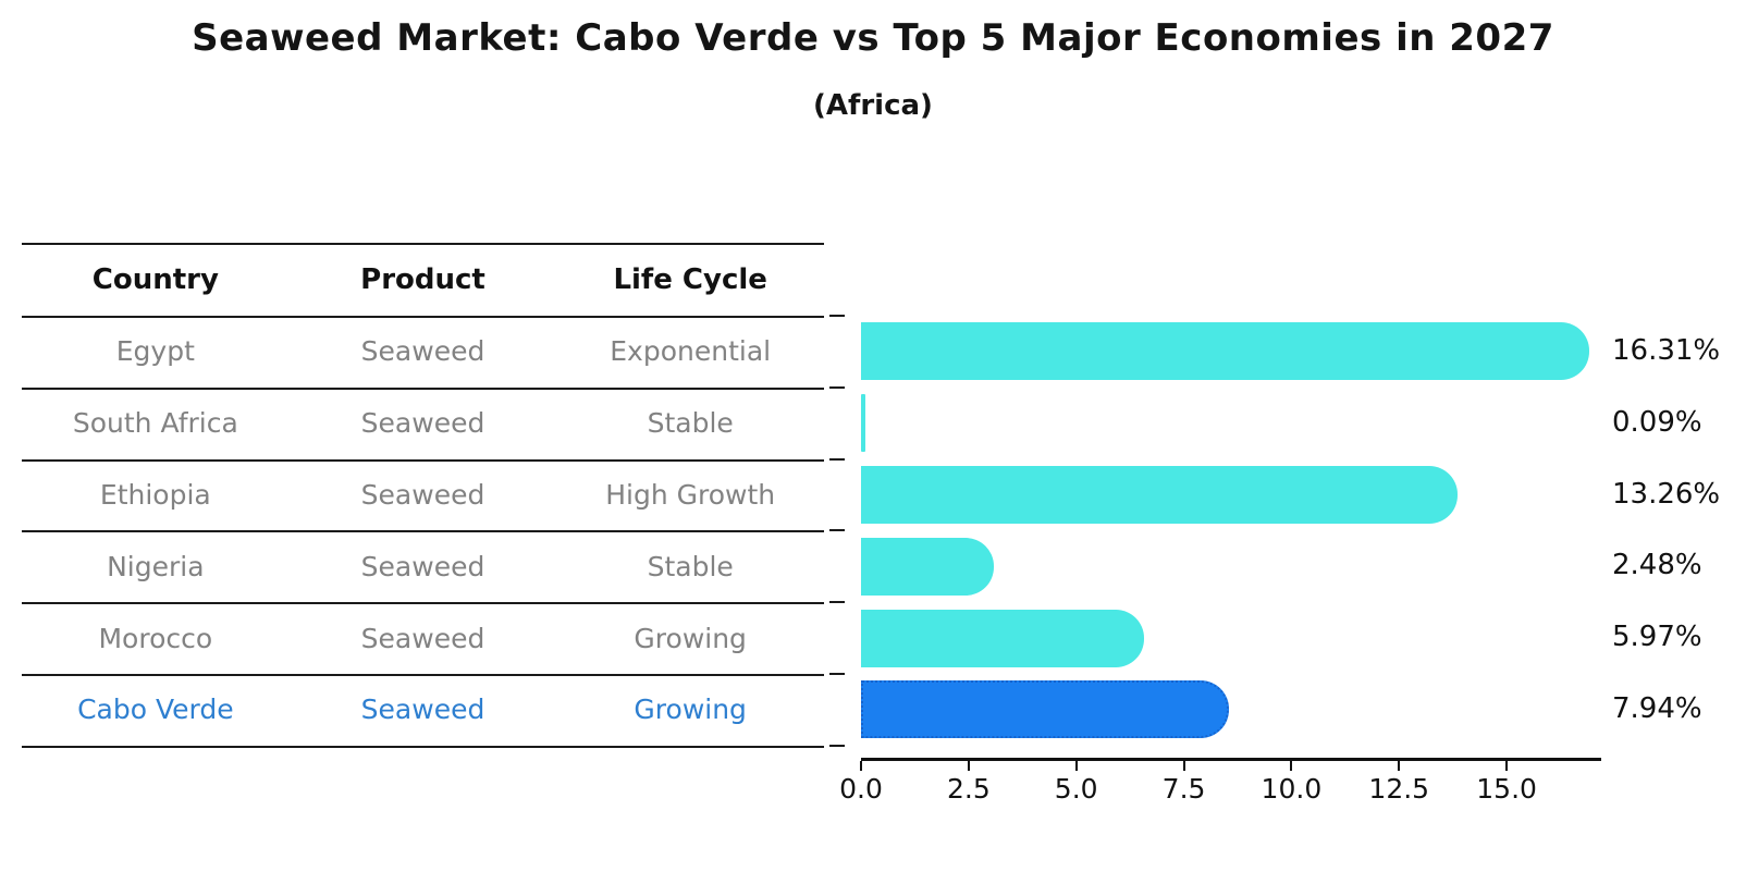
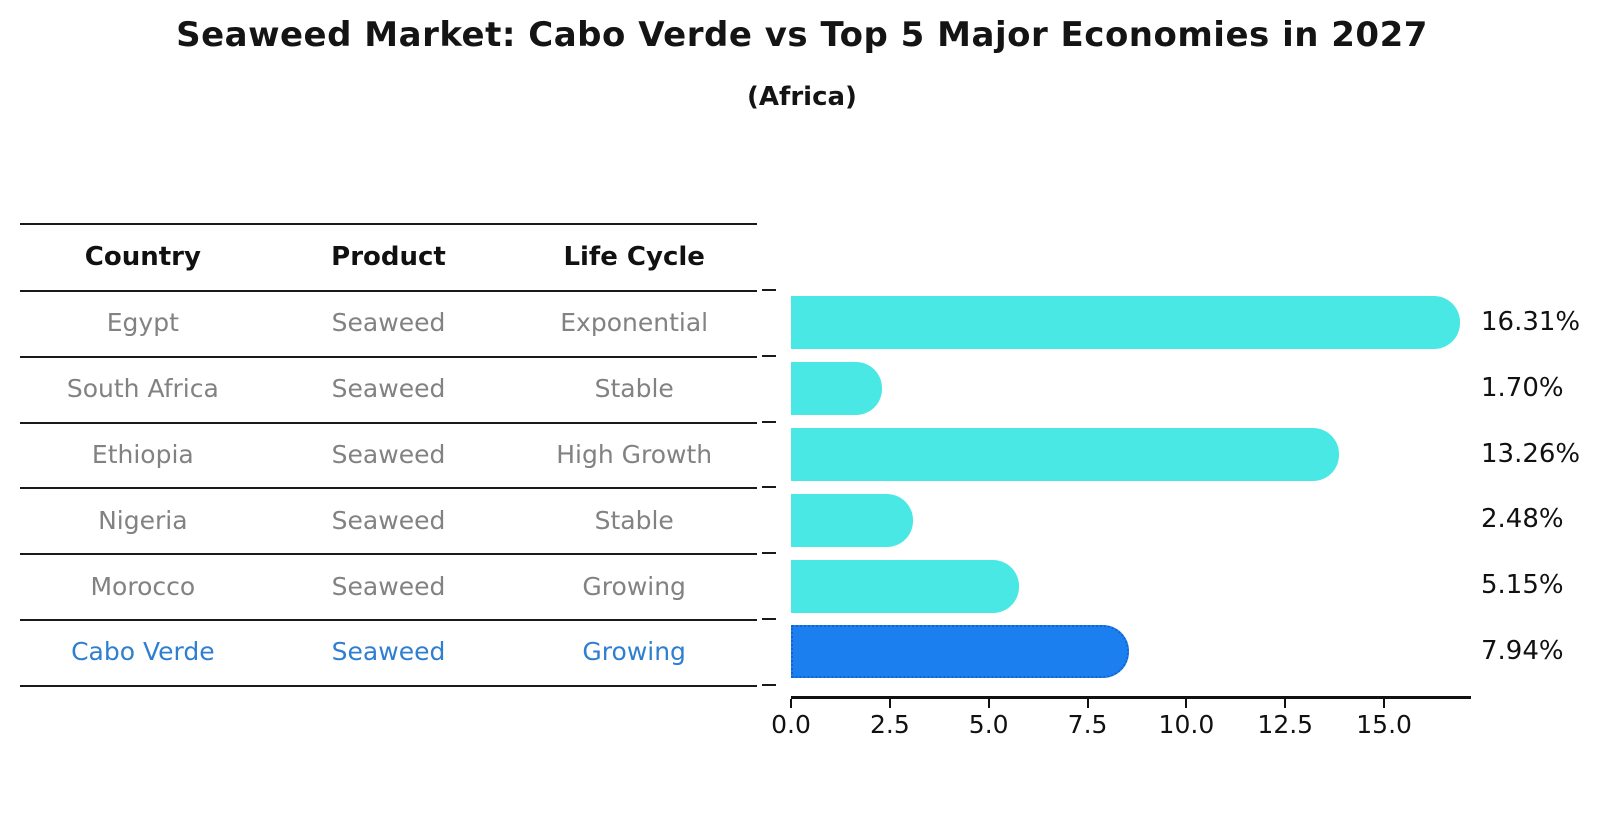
South Africa: 0.09% -> 1.70%
Morocco: 5.97% -> 5.15%
